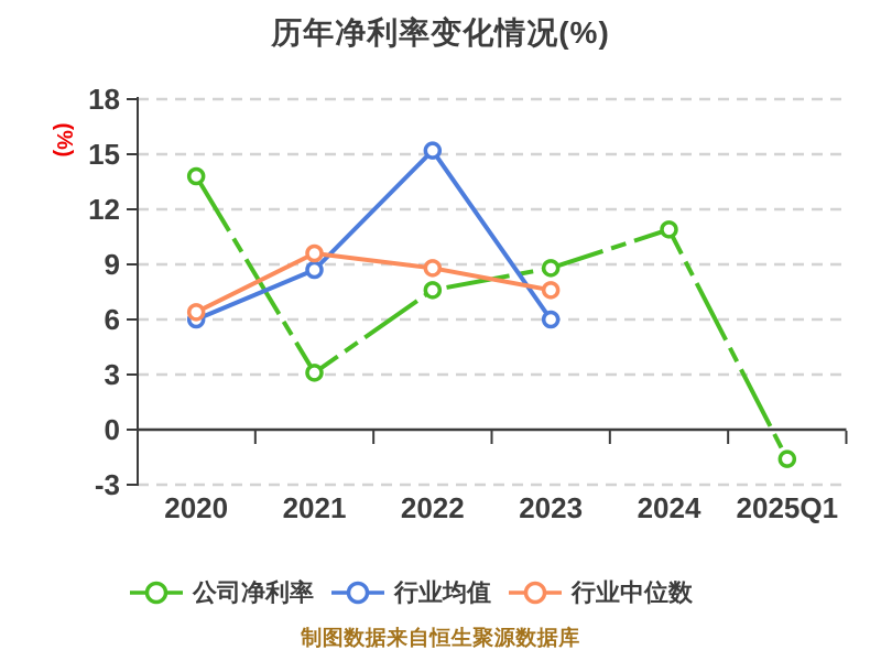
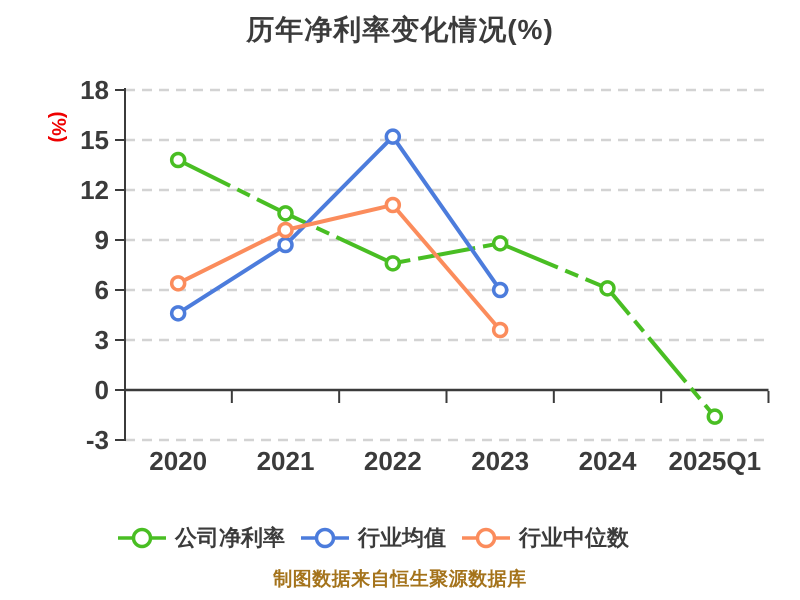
行业均值/2020: 6.0 -> 4.6
公司净利率/2021: 3.1 -> 10.6
行业中位数/2022: 8.8 -> 11.1
行业中位数/2023: 7.6 -> 3.6
公司净利率/2024: 10.9 -> 6.1
